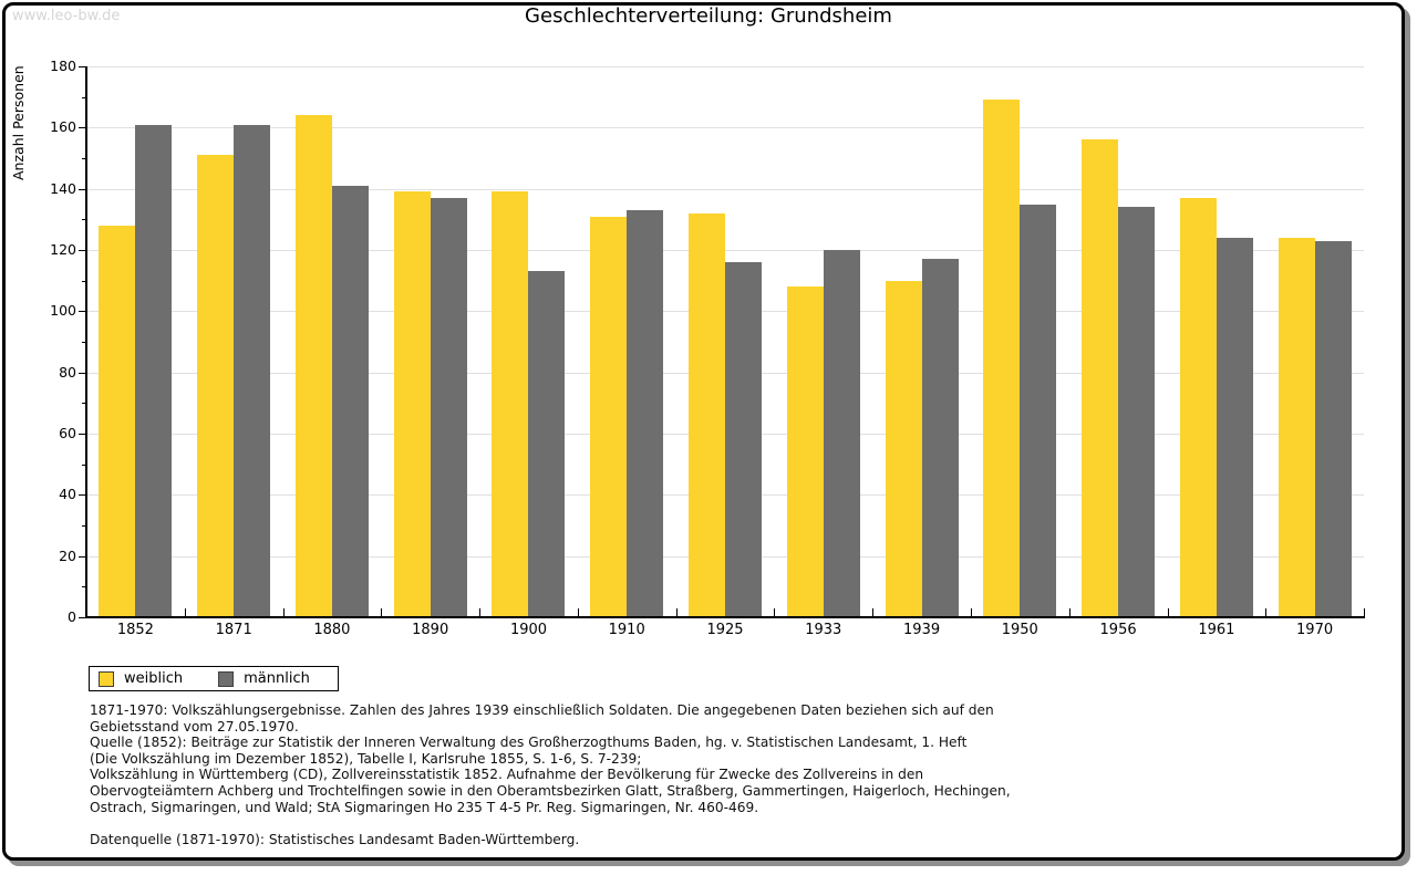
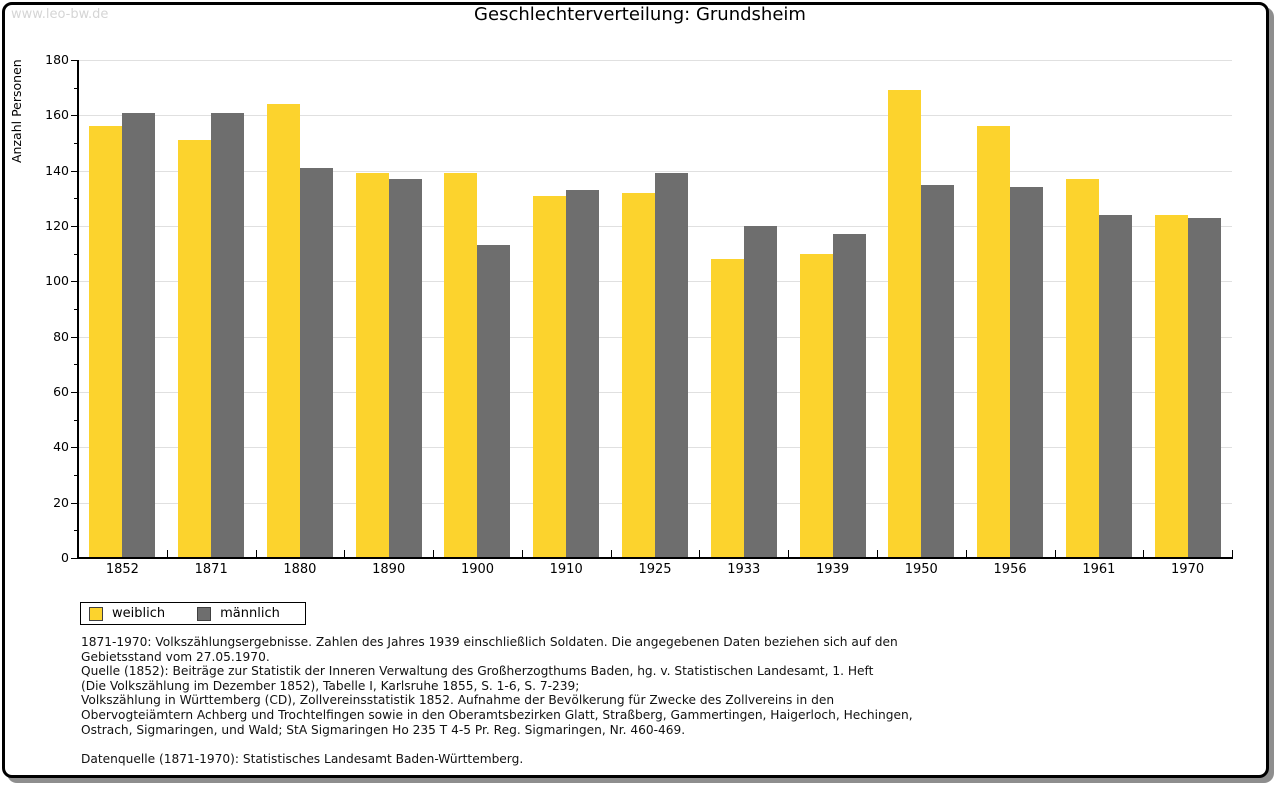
weiblich/1852: 128 -> 156
männlich/1925: 116 -> 139
